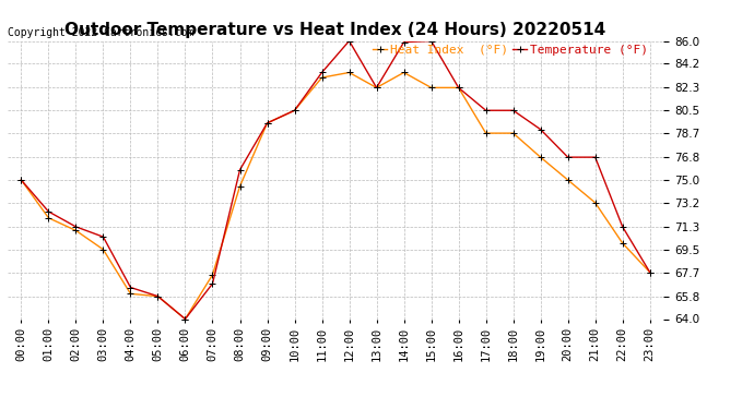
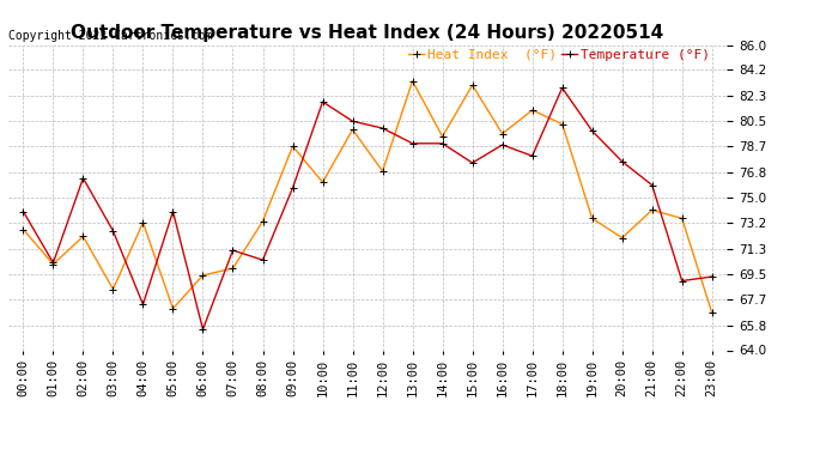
Temperature (°F)/00:00: 75.0 -> 74.0
Heat Index (°F)/00:00: 75.0 -> 72.7
Temperature (°F)/01:00: 72.5 -> 70.3
Heat Index (°F)/01:00: 72.0 -> 70.2
Temperature (°F)/02:00: 71.3 -> 76.4
Heat Index (°F)/02:00: 71.0 -> 72.2
Temperature (°F)/03:00: 70.5 -> 72.6
Heat Index (°F)/03:00: 69.5 -> 68.4
Temperature (°F)/04:00: 66.5 -> 67.3
Heat Index (°F)/04:00: 66.0 -> 73.2
Temperature (°F)/05:00: 65.8 -> 74.0
Heat Index (°F)/05:00: 65.8 -> 67.0
Temperature (°F)/06:00: 64.0 -> 65.5
Heat Index (°F)/06:00: 64.0 -> 69.4
Temperature (°F)/07:00: 66.8 -> 71.2
Heat Index (°F)/07:00: 67.5 -> 69.9
Temperature (°F)/08:00: 75.8 -> 70.5
Heat Index (°F)/08:00: 74.5 -> 73.3
Temperature (°F)/09:00: 79.5 -> 75.7
Heat Index (°F)/09:00: 79.5 -> 78.7
Temperature (°F)/10:00: 80.5 -> 81.9
Heat Index (°F)/10:00: 80.5 -> 76.1
Temperature (°F)/11:00: 83.5 -> 80.5
Heat Index (°F)/11:00: 83.1 -> 79.9
Temperature (°F)/12:00: 86.0 -> 80.0
Heat Index (°F)/12:00: 83.5 -> 76.9
Temperature (°F)/13:00: 82.3 -> 78.9
Heat Index (°F)/13:00: 82.3 -> 83.4
Temperature (°F)/14:00: 85.9 -> 78.9
Heat Index (°F)/14:00: 83.5 -> 79.4
Temperature (°F)/15:00: 86.0 -> 77.5
Heat Index (°F)/15:00: 82.3 -> 83.1
Temperature (°F)/16:00: 82.3 -> 78.8
Heat Index (°F)/16:00: 82.3 -> 79.6
Temperature (°F)/17:00: 80.5 -> 78.0
Heat Index (°F)/17:00: 78.7 -> 81.3
Temperature (°F)/18:00: 80.5 -> 82.9
Heat Index (°F)/18:00: 78.7 -> 80.3
Temperature (°F)/19:00: 79.0 -> 79.8
Heat Index (°F)/19:00: 76.8 -> 73.5
Temperature (°F)/20:00: 76.8 -> 77.6
Heat Index (°F)/20:00: 75.0 -> 72.1
Temperature (°F)/21:00: 76.8 -> 75.9
Heat Index (°F)/21:00: 73.2 -> 74.1
Temperature (°F)/22:00: 71.3 -> 69.0
Heat Index (°F)/22:00: 70.0 -> 73.5
Temperature (°F)/23:00: 67.7 -> 69.3
Heat Index (°F)/23:00: 67.7 -> 66.7
